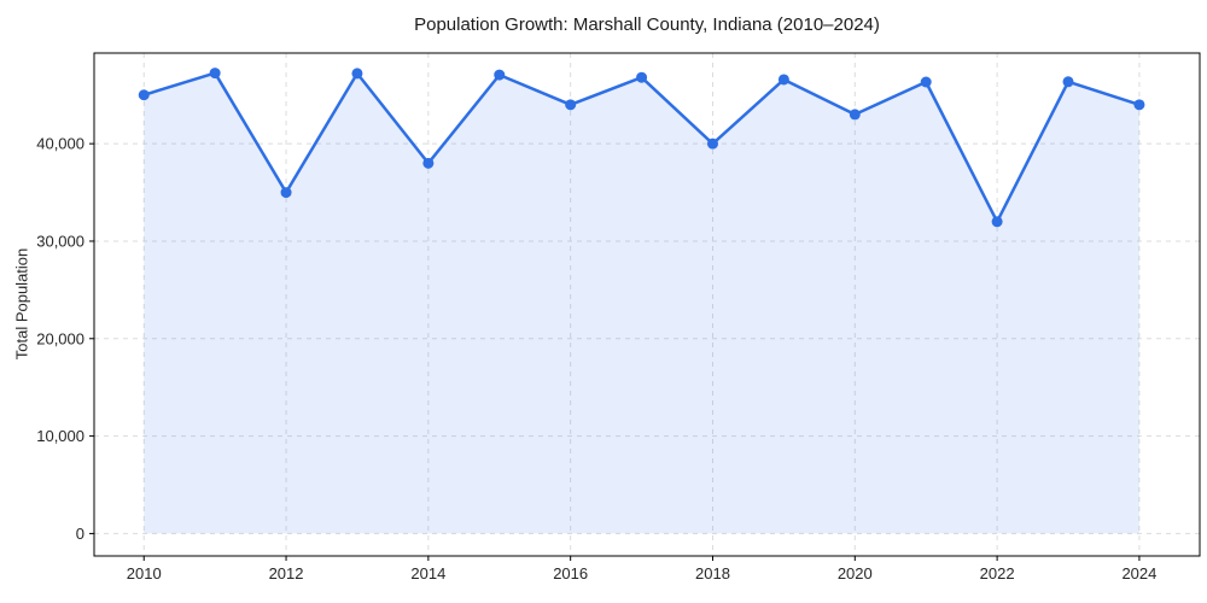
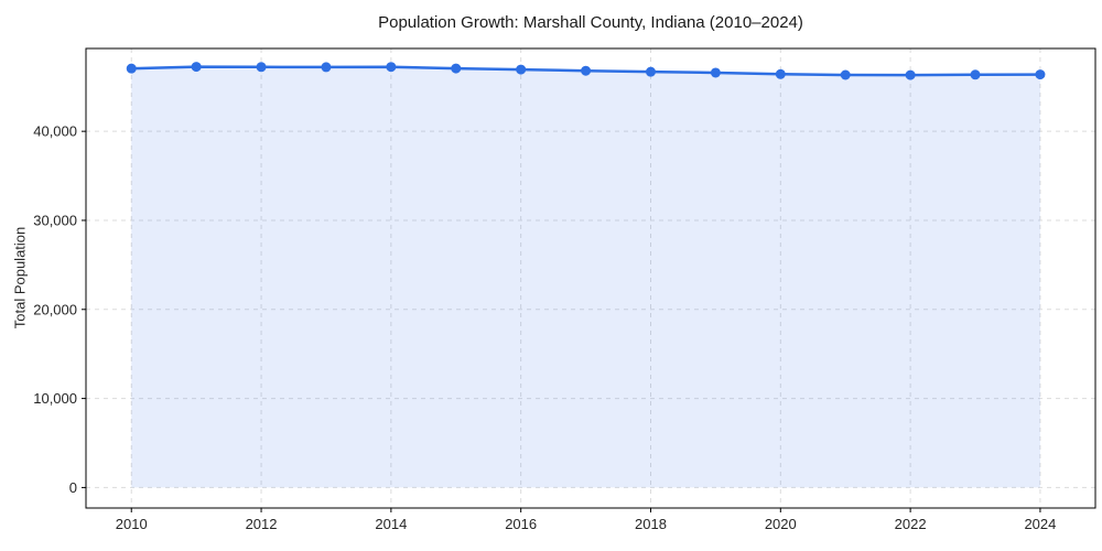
2010: 45000 -> 47000
2012: 35000 -> 47000
2014: 38000 -> 47000
2016: 44000 -> 47000
2018: 40000 -> 47000
2020: 43000 -> 46000
2022: 32000 -> 46000
2024: 44000 -> 46000
